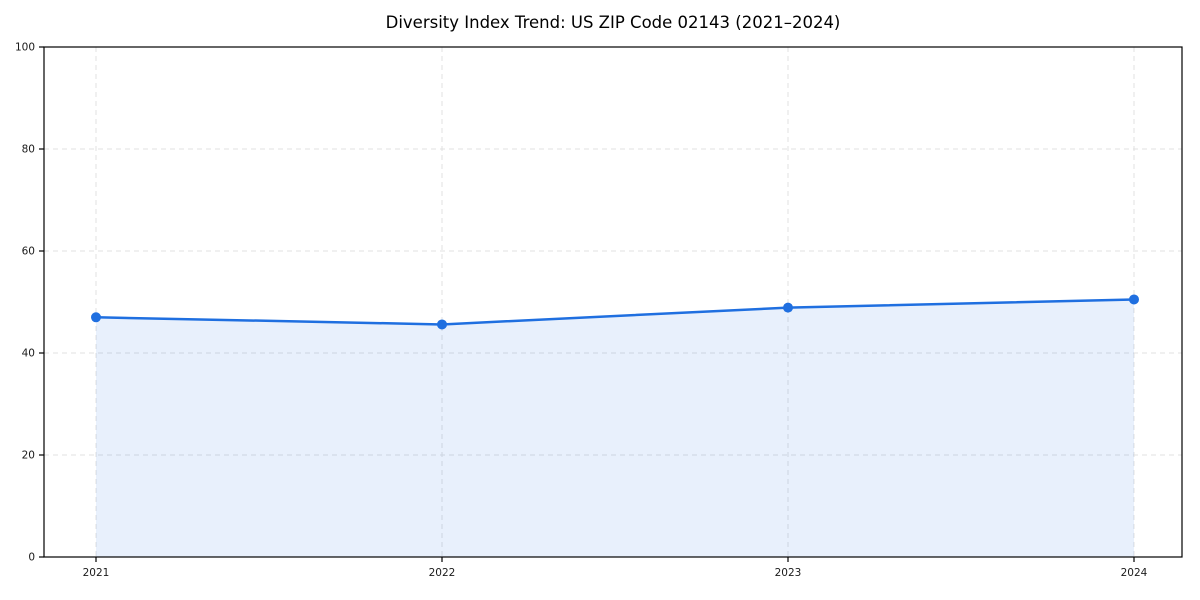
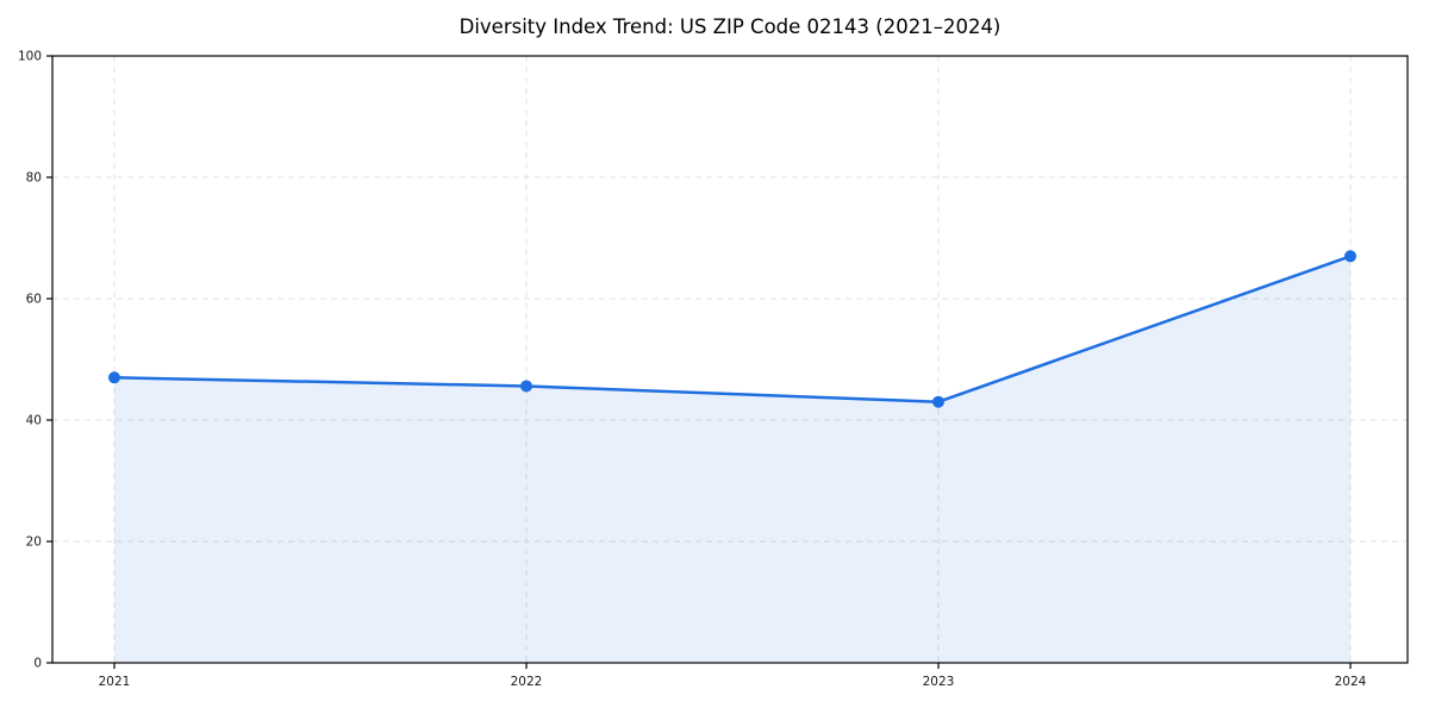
2023: 49 -> 43
2024: 50 -> 67
